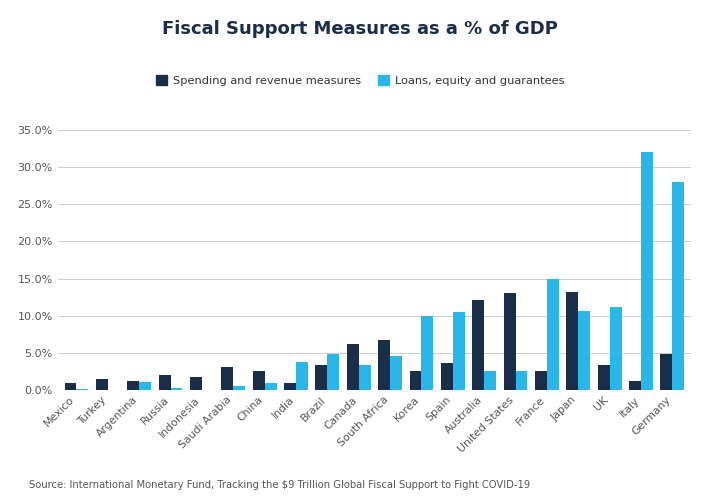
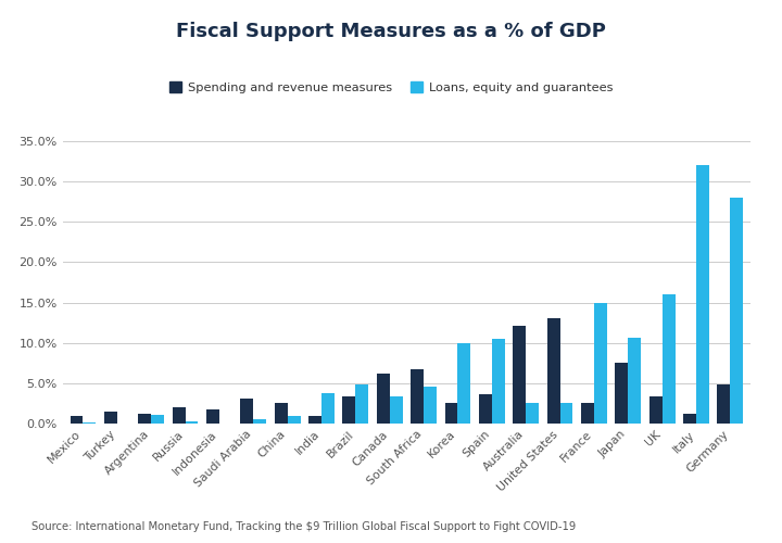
Spending and revenue measures/Japan: 13.2% -> 7.6%
Loans, equity and guarantees/UK: 11.2% -> 16.0%
